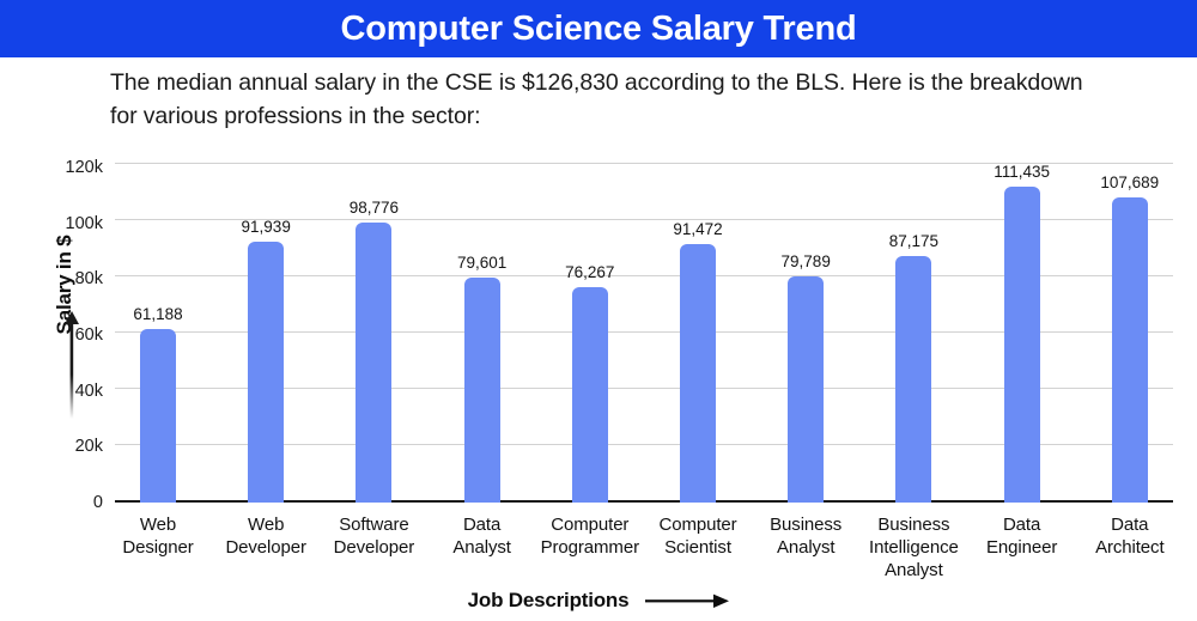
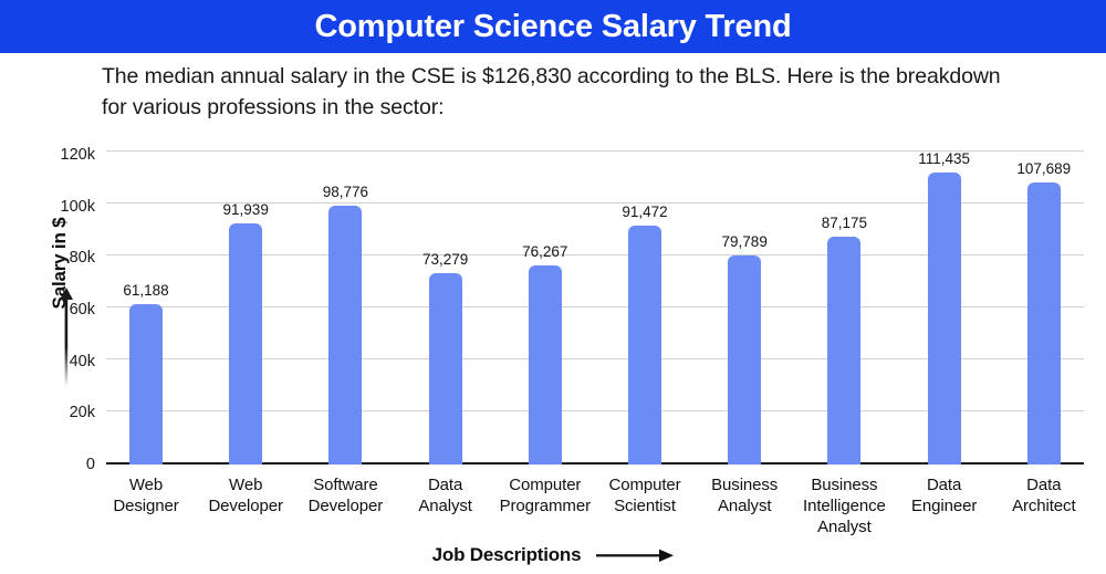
Data Analyst: 79,601 -> 73,279
